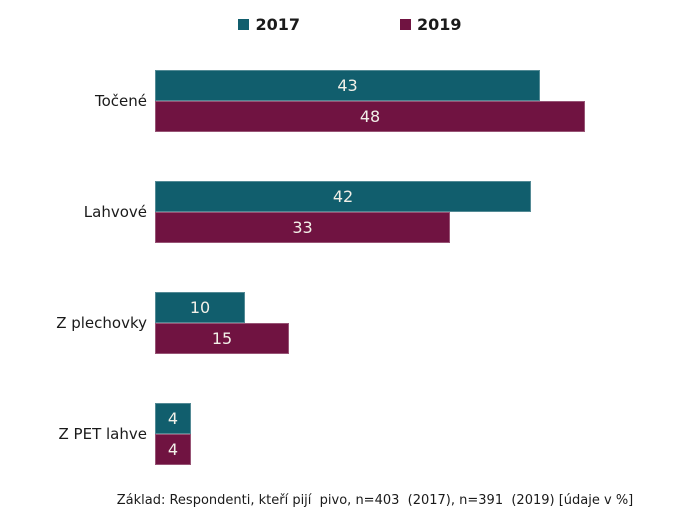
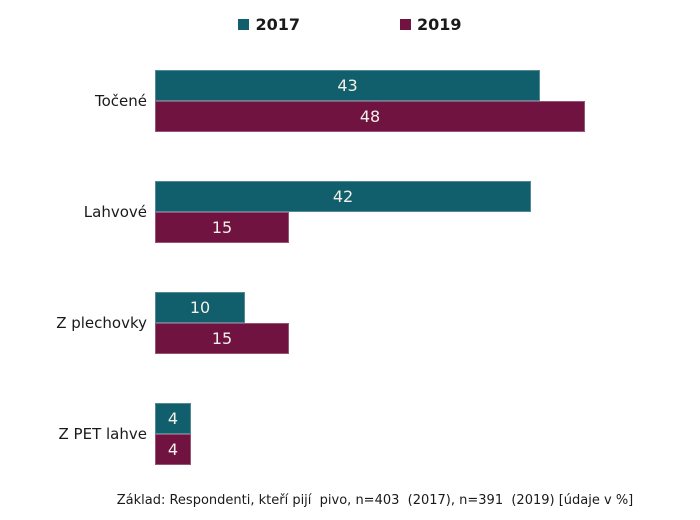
2019/Lahvové: 33 -> 15
